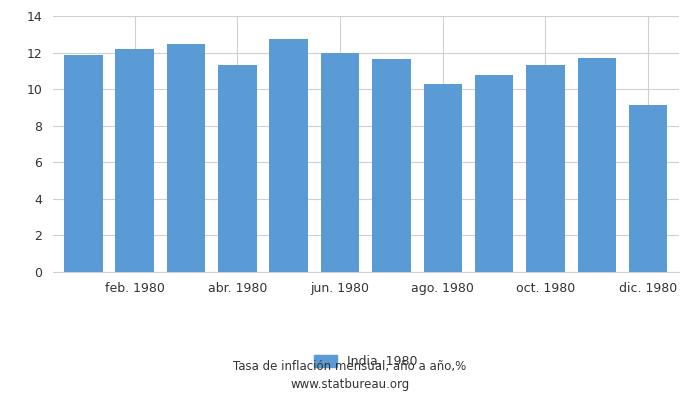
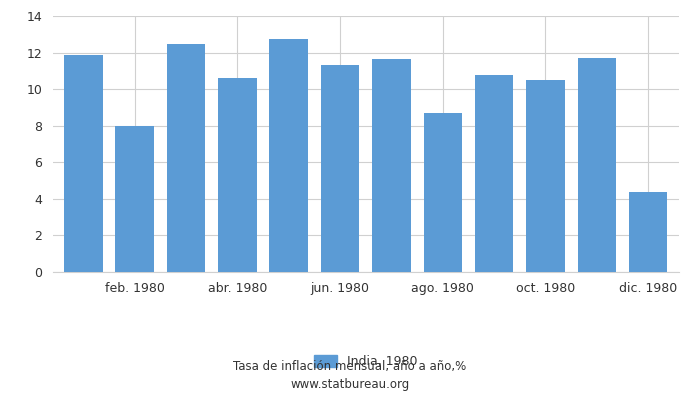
feb. 1980: 12.2 -> 8.0
abr. 1980: 11.3 -> 10.6
jun. 1980: 11.9 -> 11.3
ago. 1980: 10.3 -> 8.7
oct. 1980: 11.3 -> 10.5
dic. 1980: 9.2 -> 4.4
